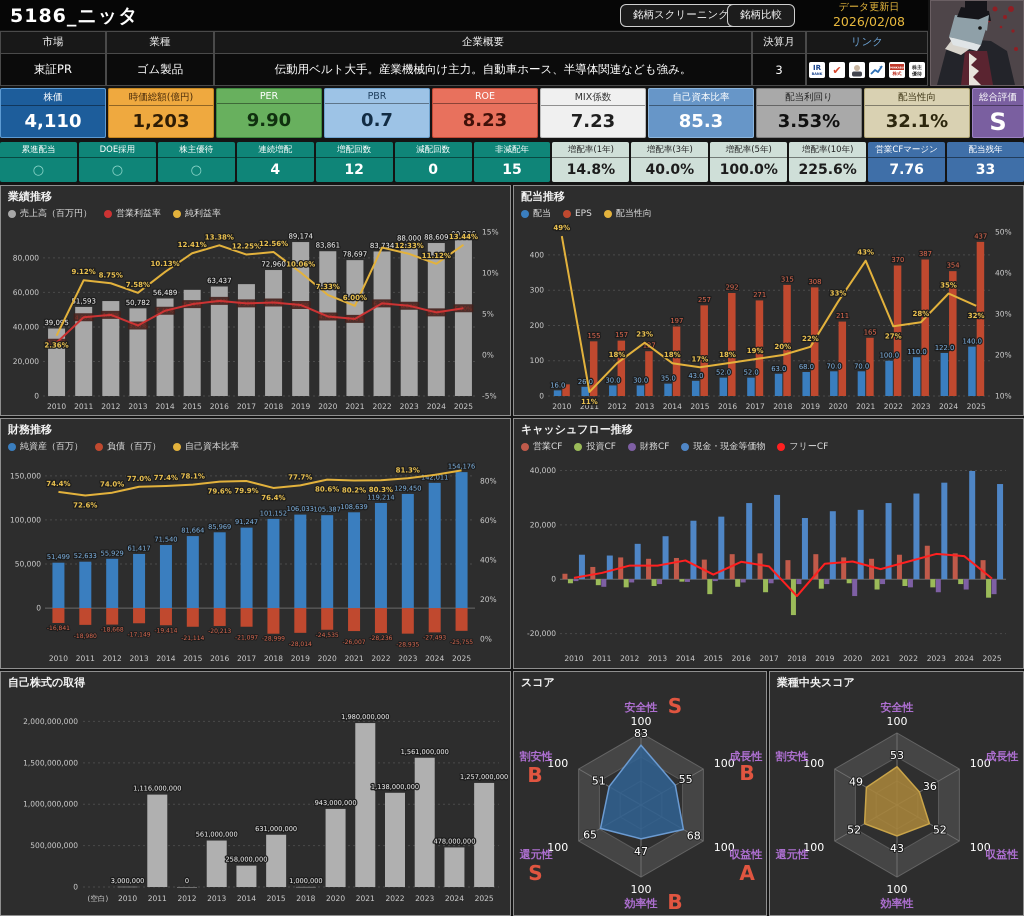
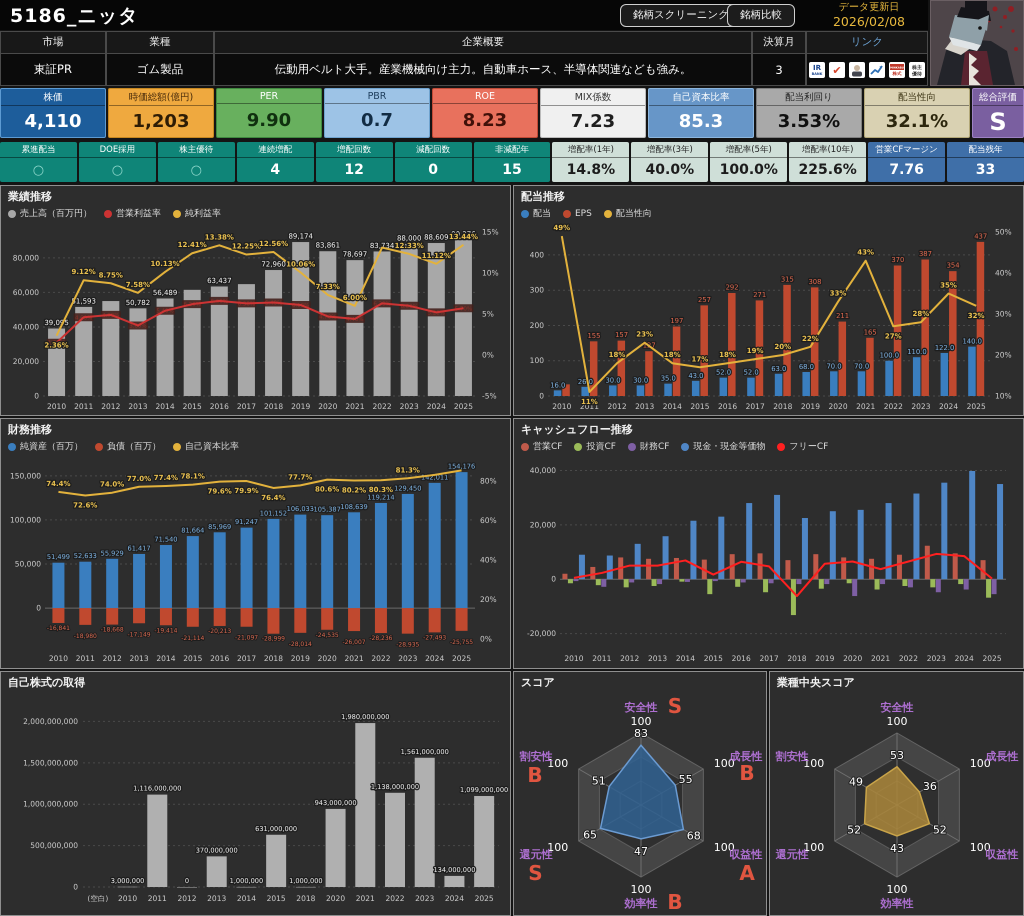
自己株式の取得/2013: 561,000,000 -> 370,000,000
自己株式の取得/2014: 258,000,000 -> 1,000,000
自己株式の取得/2024: 478,000,000 -> 134,000,000
自己株式の取得/2025: 1,257,000,000 -> 1,099,000,000
